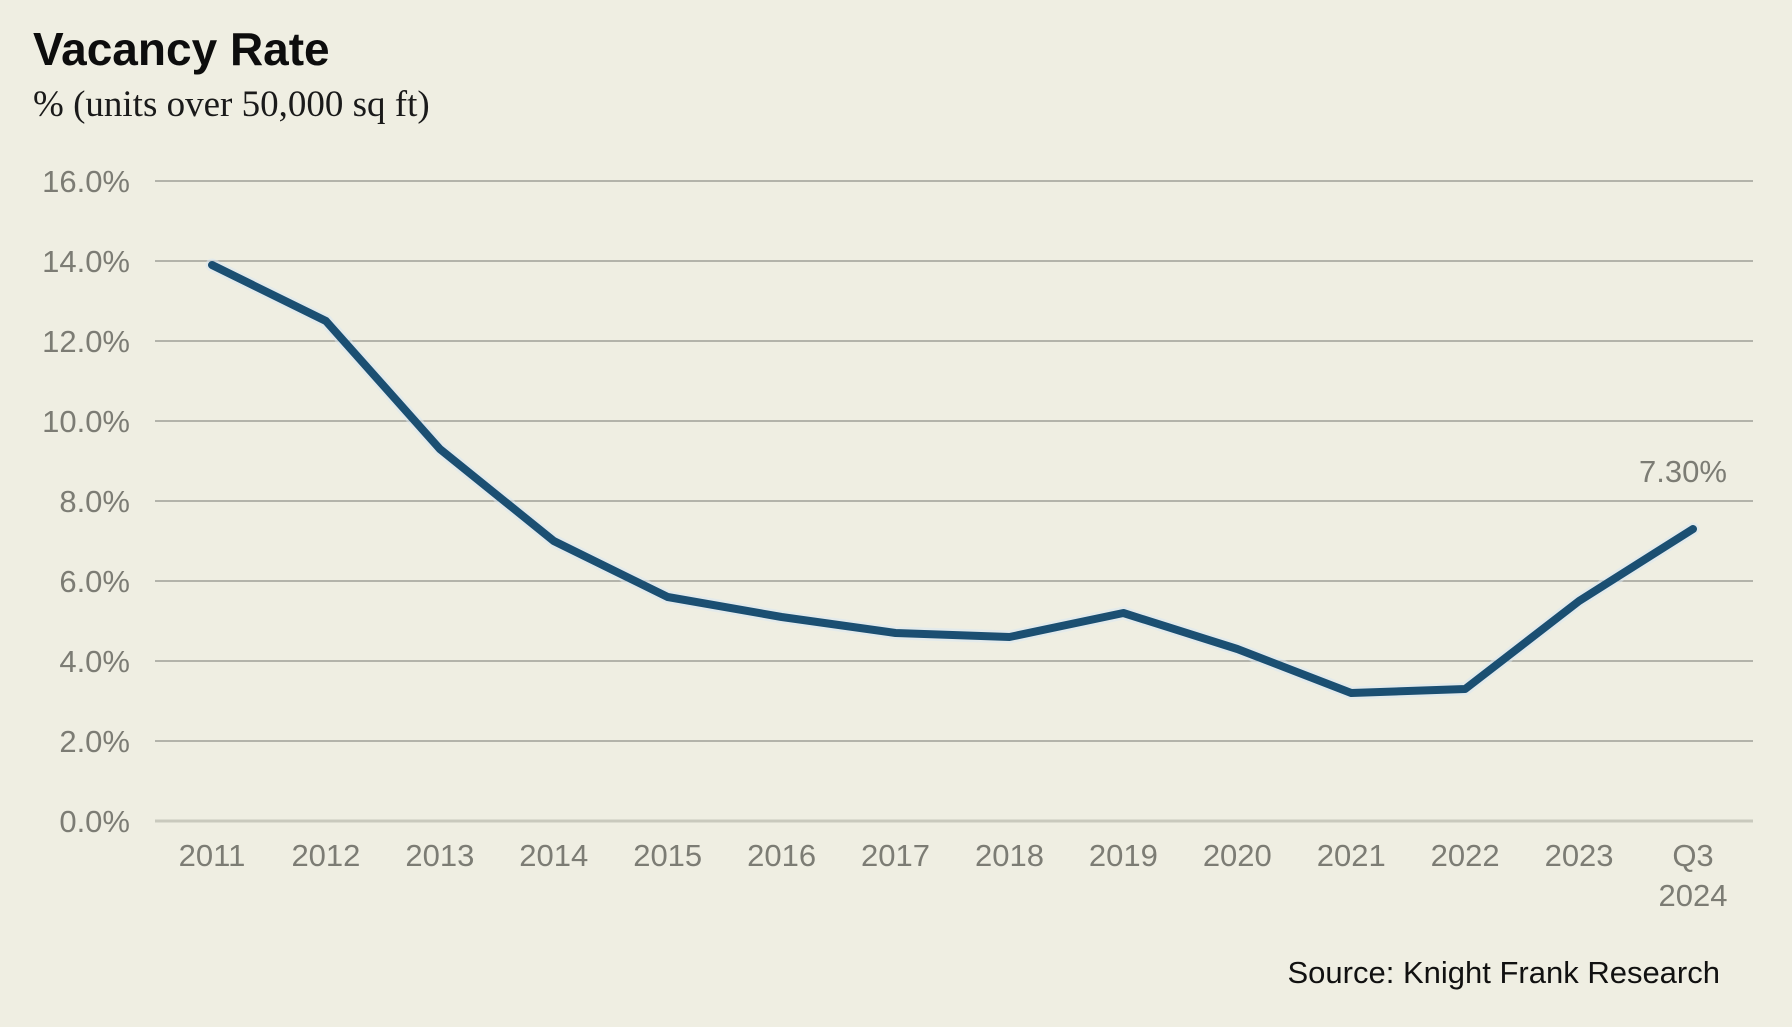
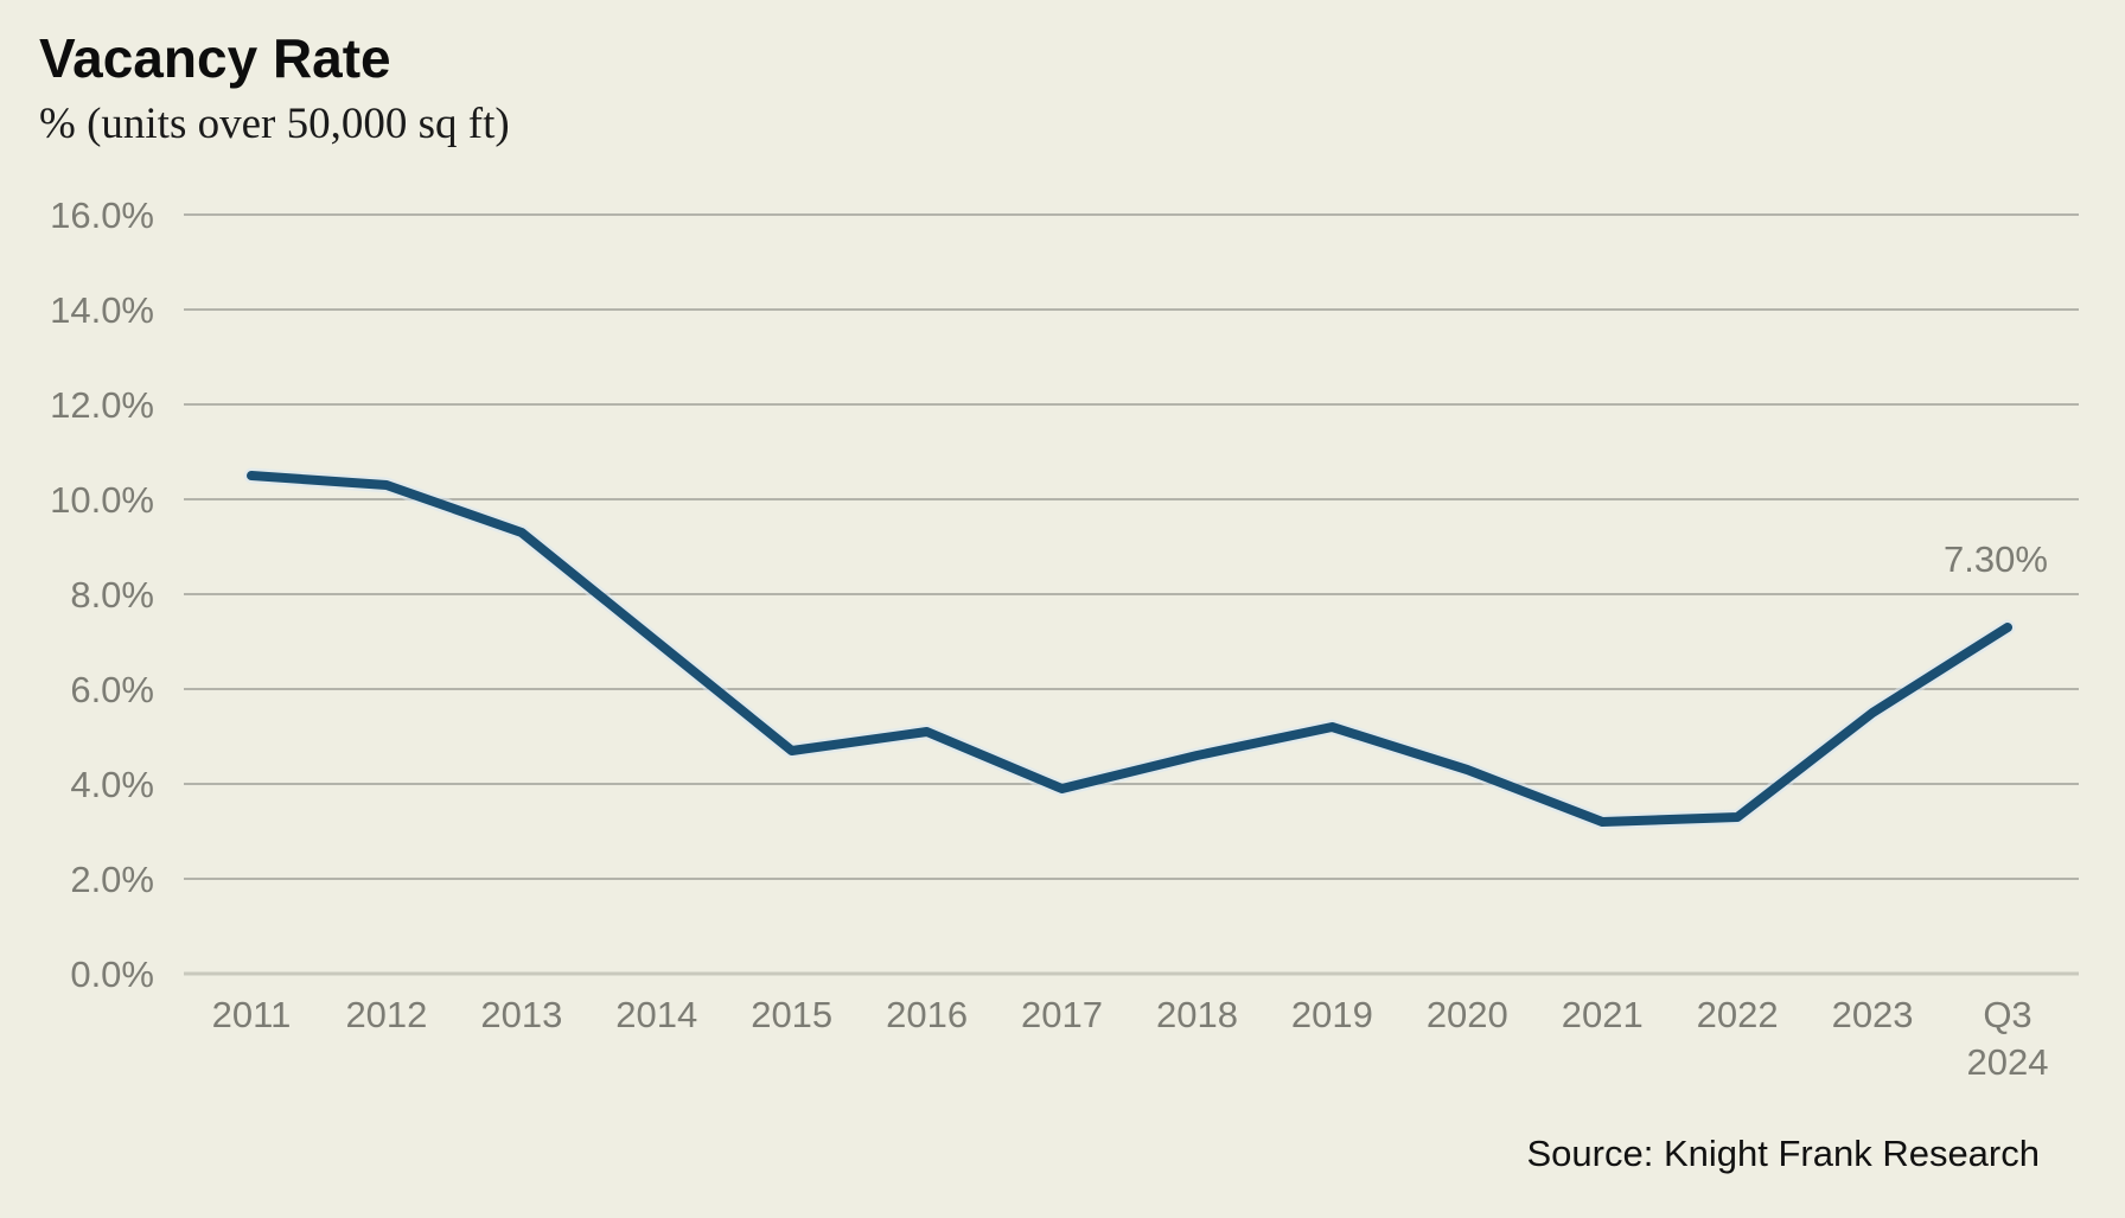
2011: 13.9% -> 10.5%
2012: 12.5% -> 10.3%
2015: 5.6% -> 4.7%
2017: 4.7% -> 3.9%
